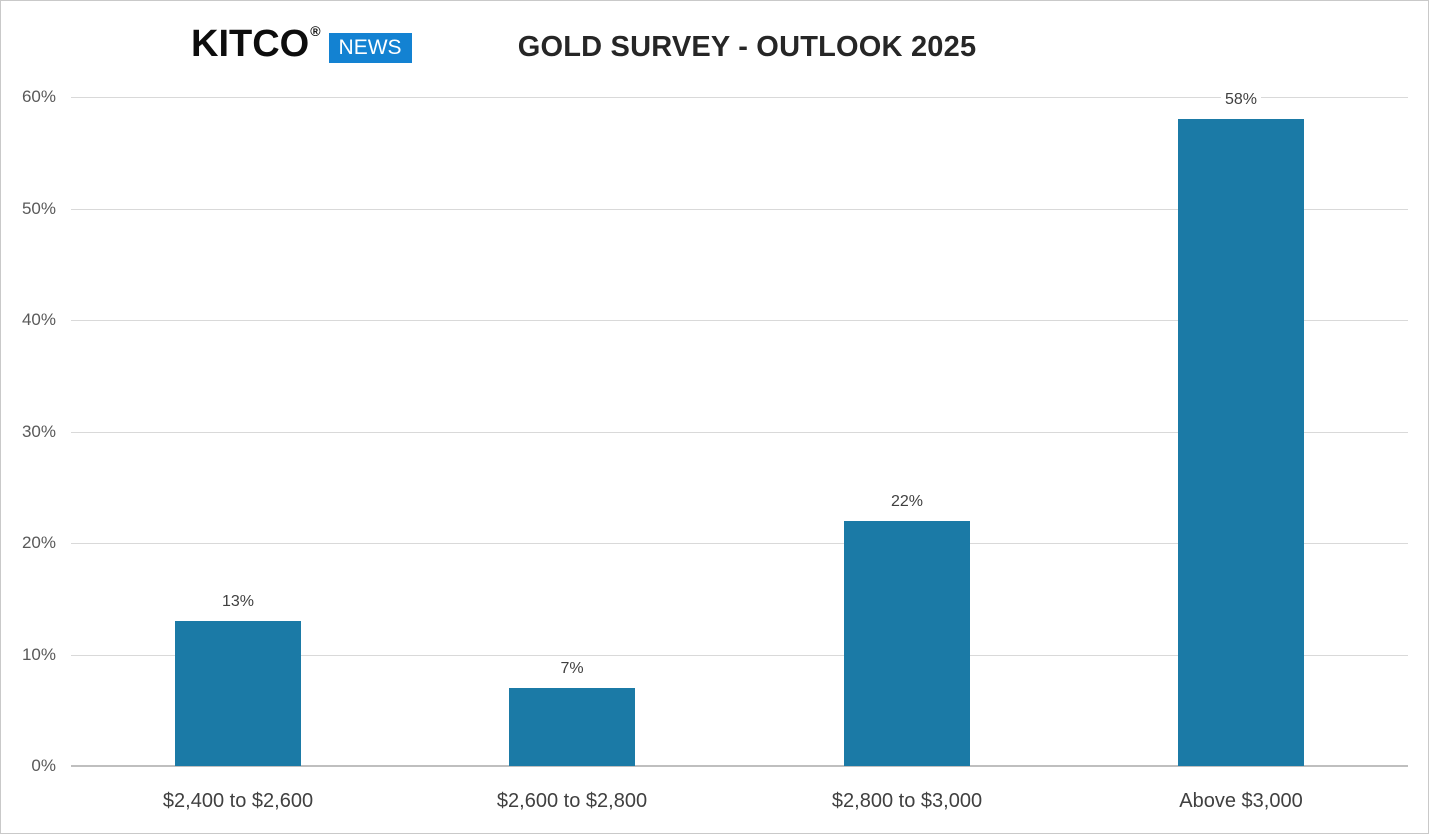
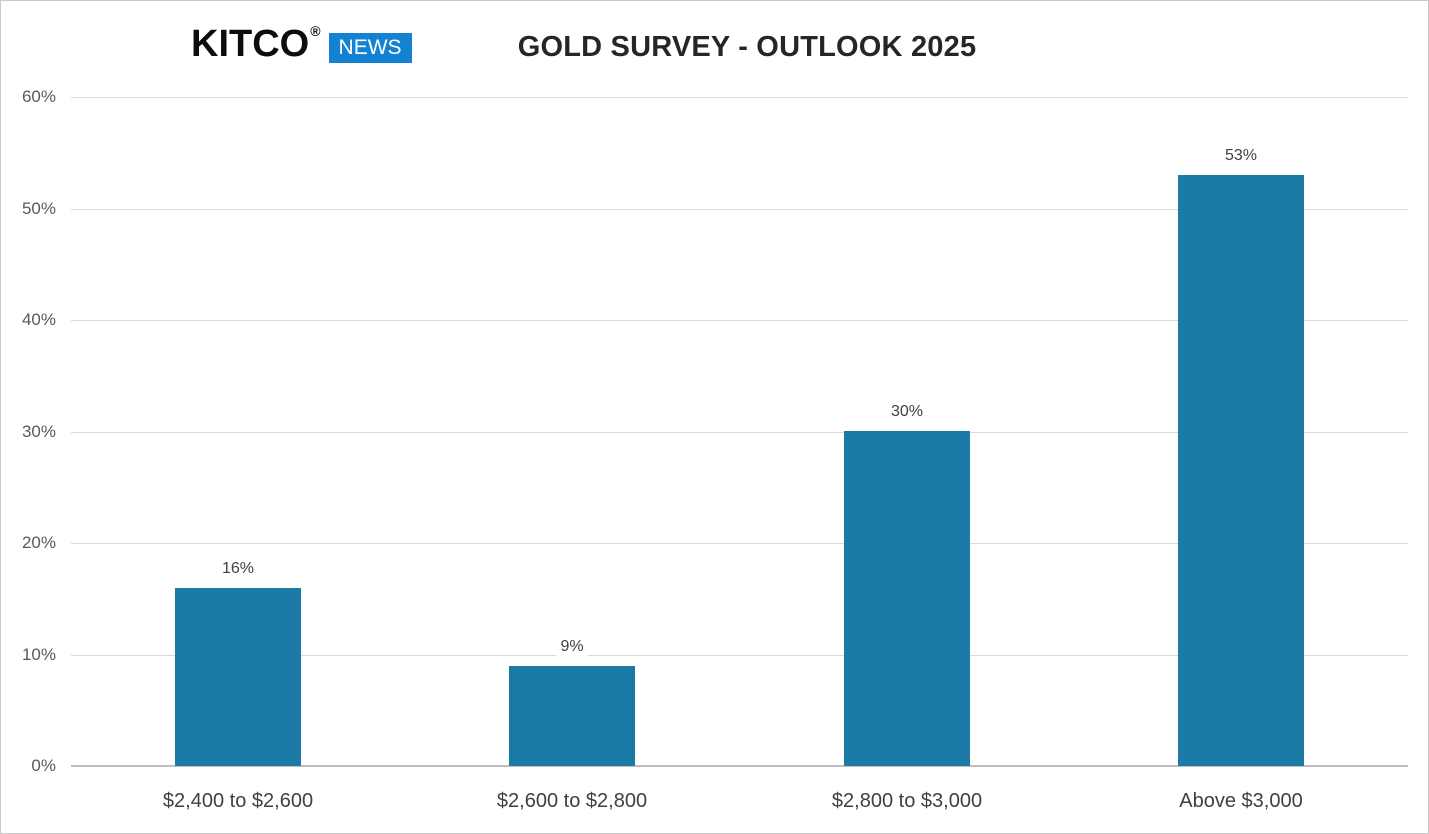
$2,400 to $2,600: 13% -> 16%
$2,600 to $2,800: 7% -> 9%
$2,800 to $3,000: 22% -> 30%
Above $3,000: 58% -> 53%
